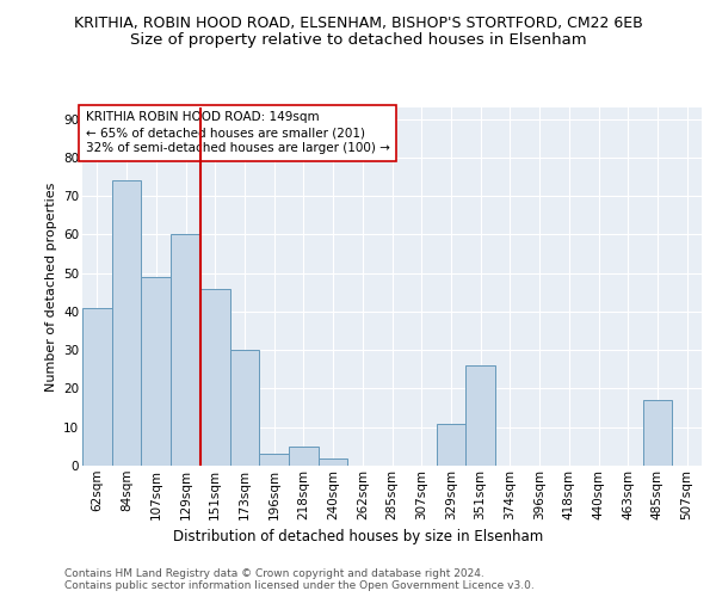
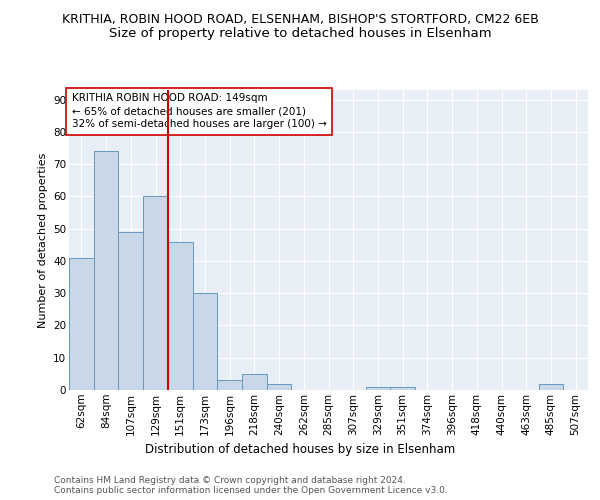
329sqm: 11 -> 1
351sqm: 26 -> 1
485sqm: 17 -> 2
